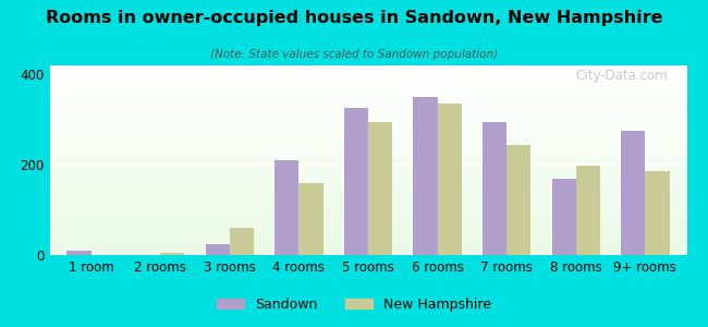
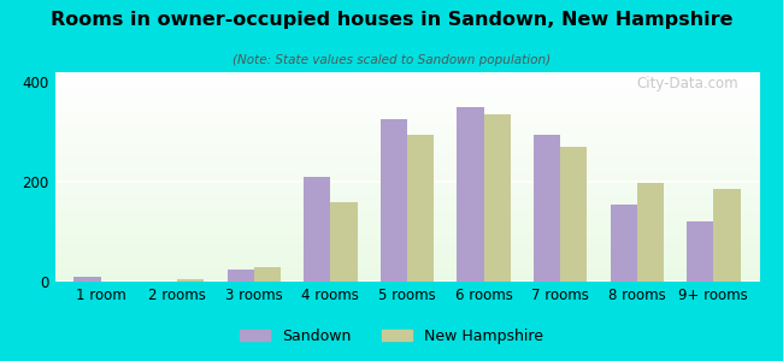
New Hampshire/3 rooms: 60 -> 30
New Hampshire/7 rooms: 245 -> 270
Sandown/8 rooms: 170 -> 155
Sandown/9+ rooms: 275 -> 120
